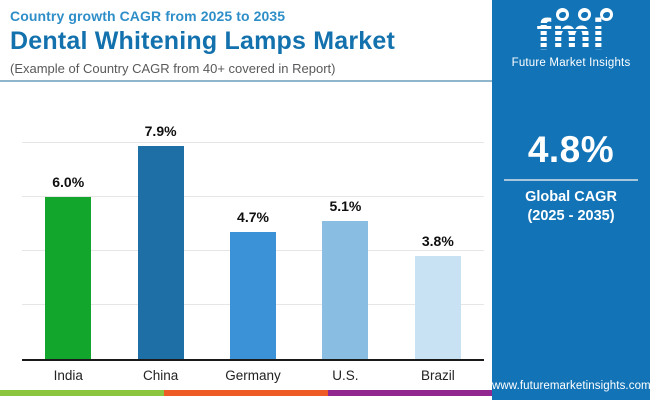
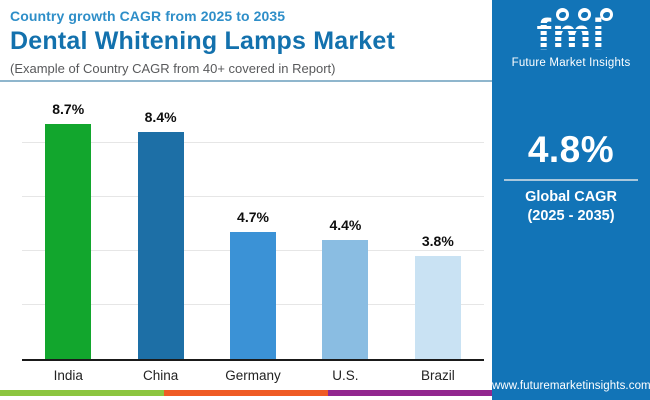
India: 6.0% -> 8.7%
China: 7.9% -> 8.4%
U.S.: 5.1% -> 4.4%
